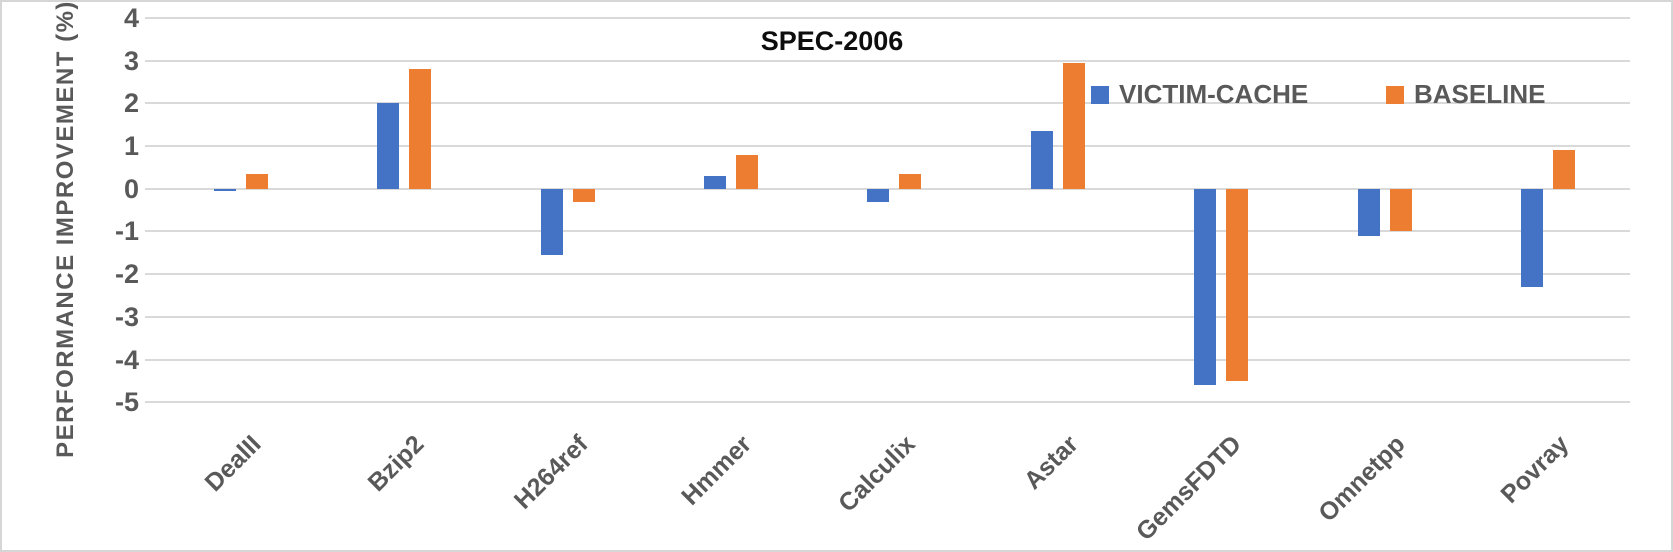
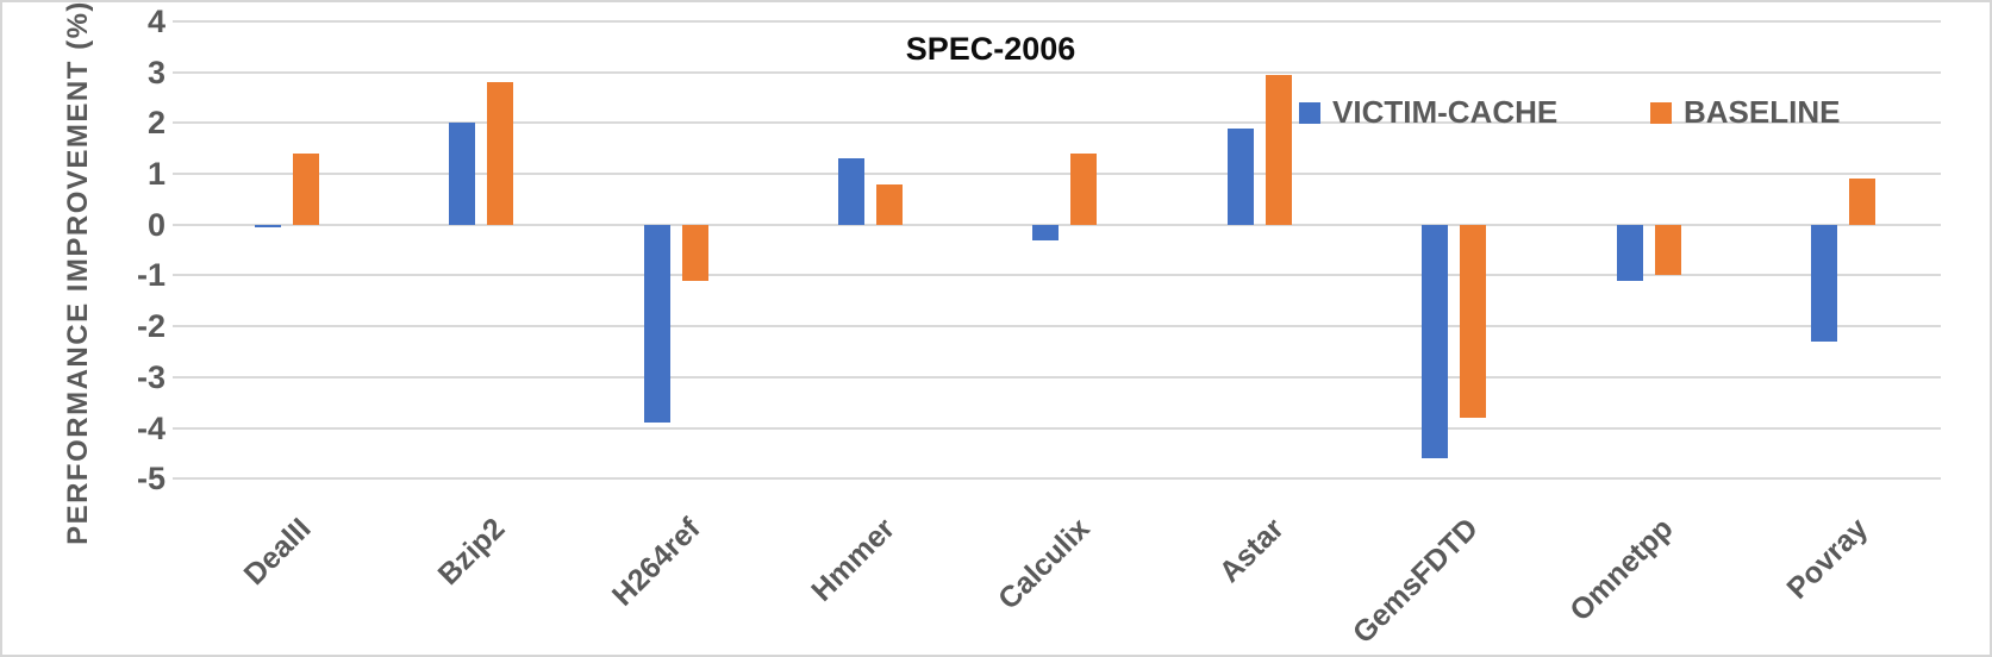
BASELINE/DealII: 0.3 -> 1.4
VICTIM-CACHE/H264ref: -1.6 -> -3.9
BASELINE/H264ref: -0.3 -> -1.1
VICTIM-CACHE/Hmmer: 0.3 -> 1.3
BASELINE/Calculix: 0.3 -> 1.4
VICTIM-CACHE/Astar: 1.4 -> 1.9
BASELINE/GemsFDTD: -4.5 -> -3.8
